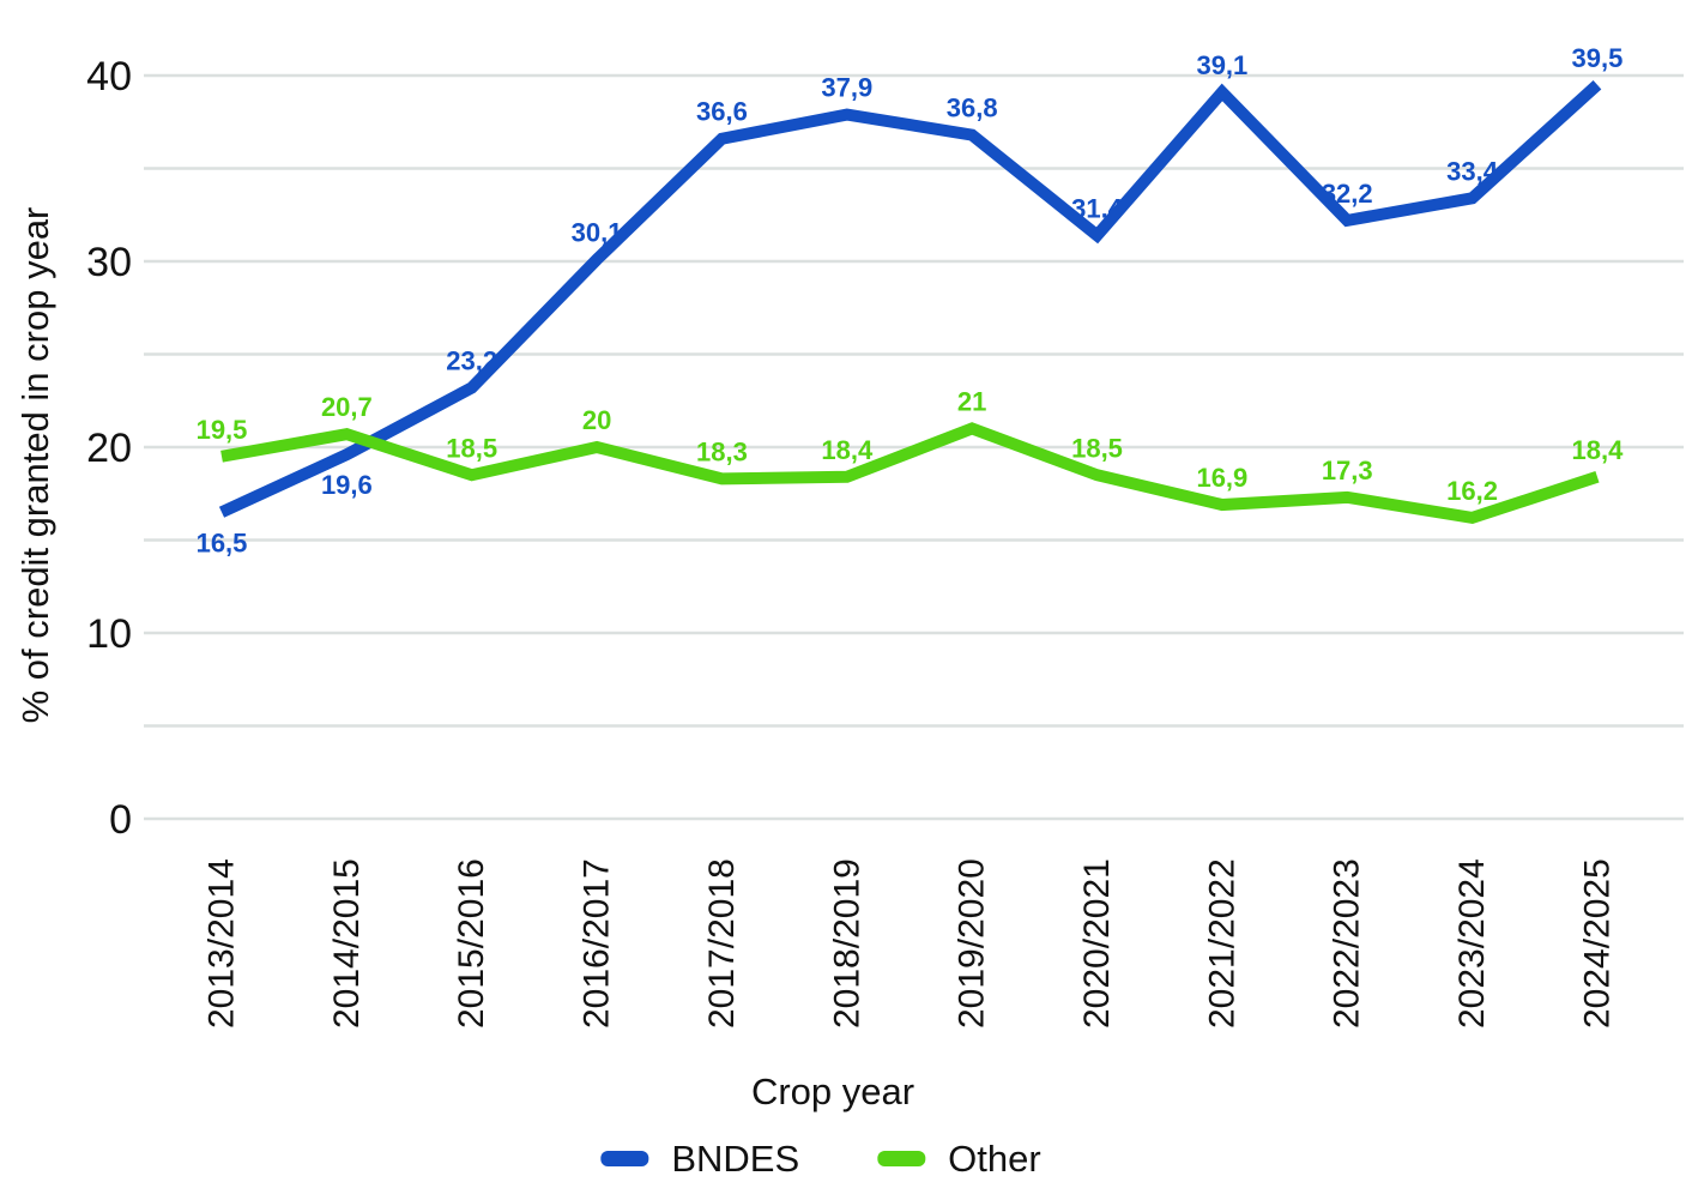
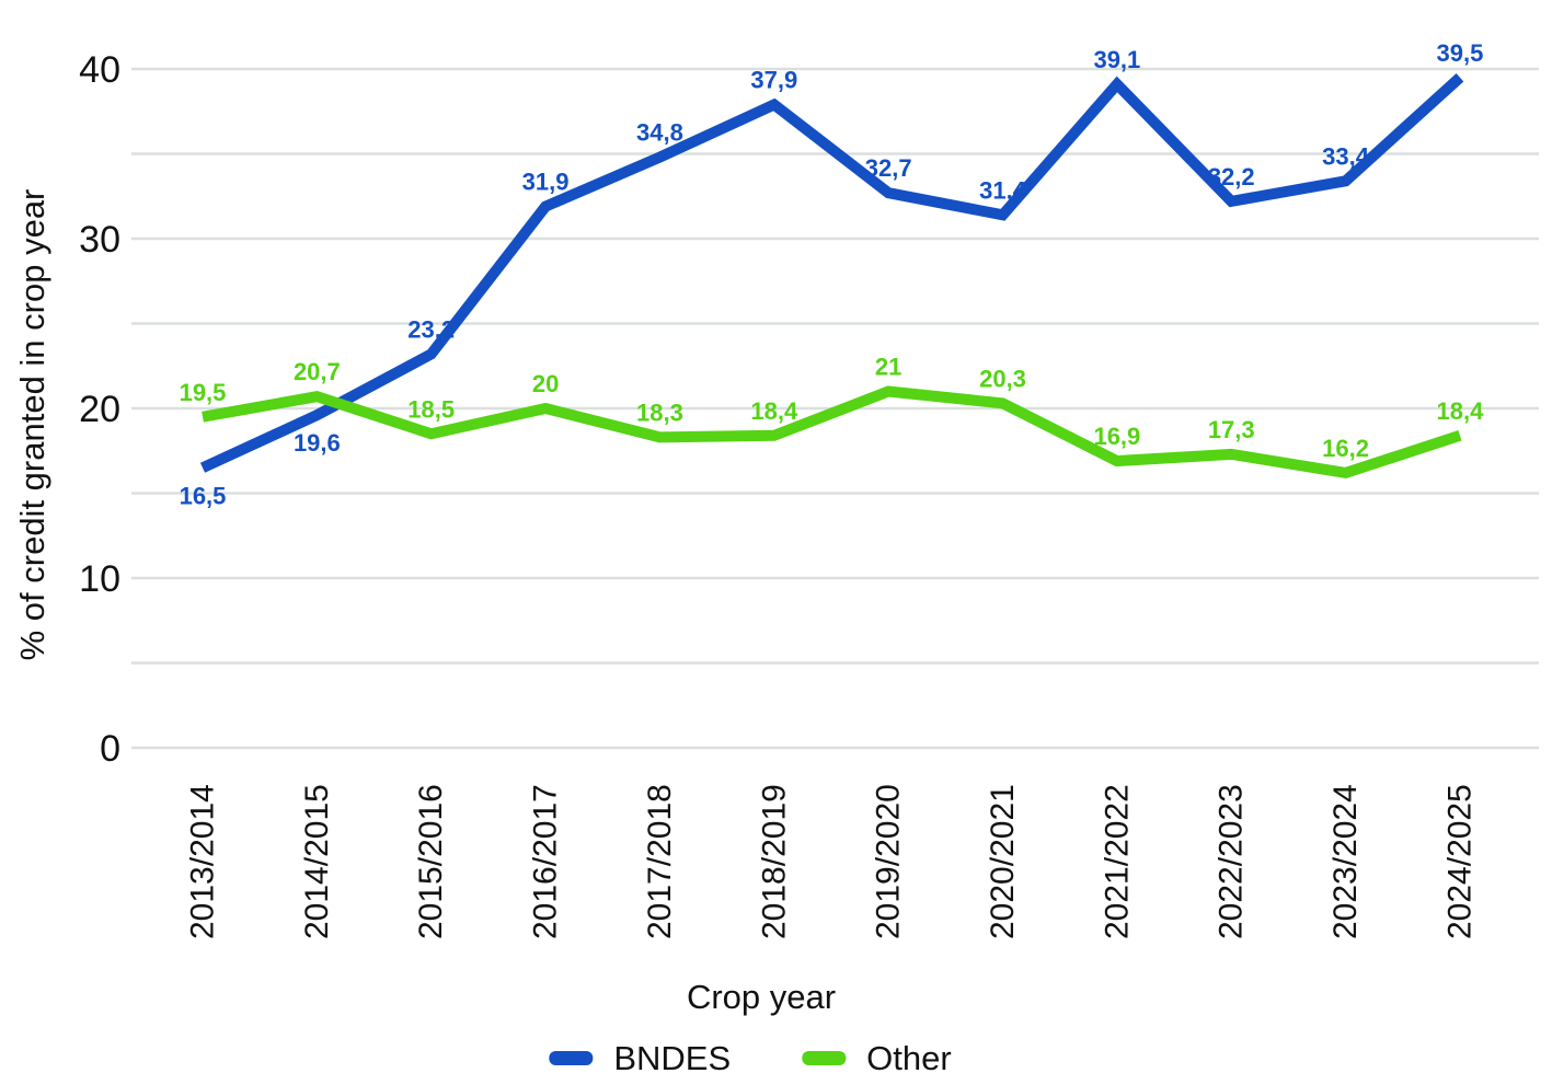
BNDES/2016/2017: 30,1 -> 31,9
BNDES/2017/2018: 36,6 -> 34,8
BNDES/2019/2020: 36,8 -> 32,7
Other/2020/2021: 18,5 -> 20,3
